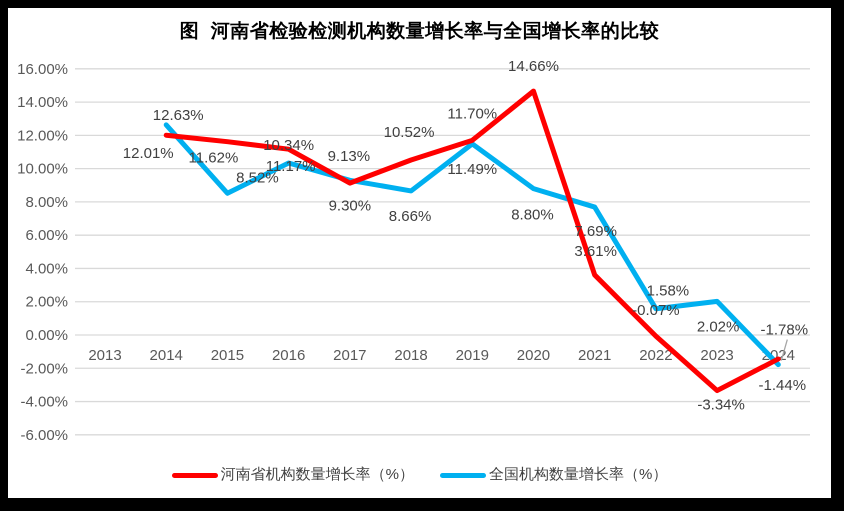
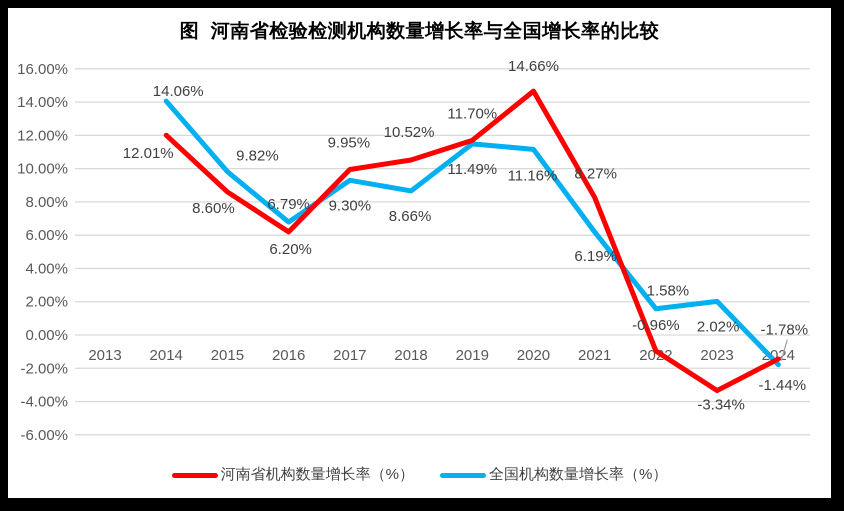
全国机构数量增长率（%）/2014: 12.63% -> 14.06%
河南省机构数量增长率（%）/2015: 11.62% -> 8.60%
全国机构数量增长率（%）/2015: 8.52% -> 9.82%
河南省机构数量增长率（%）/2016: 11.17% -> 6.20%
全国机构数量增长率（%）/2016: 10.34% -> 6.79%
河南省机构数量增长率（%）/2017: 9.13% -> 9.95%
全国机构数量增长率（%）/2020: 8.80% -> 11.16%
河南省机构数量增长率（%）/2021: 3.61% -> 8.27%
全国机构数量增长率（%）/2021: 7.69% -> 6.19%
河南省机构数量增长率（%）/2022: -0.07% -> -0.96%
